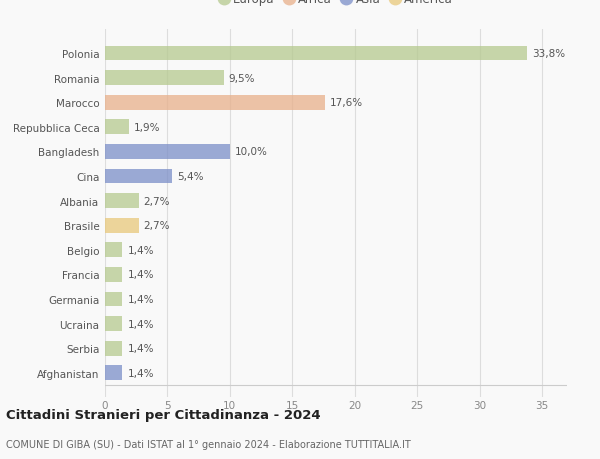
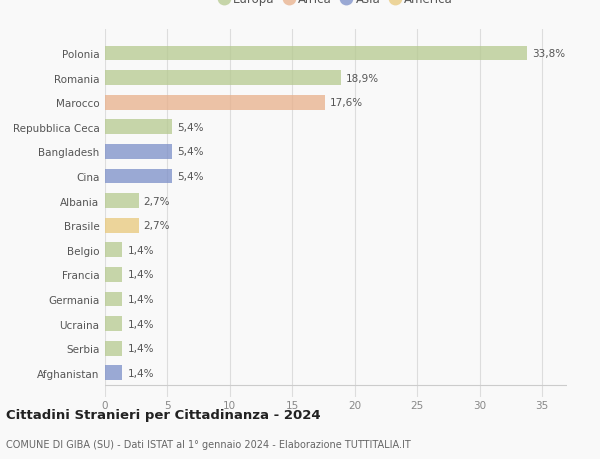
Romania: 9,5% -> 18,9%
Repubblica Ceca: 1,9% -> 5,4%
Bangladesh: 10,0% -> 5,4%
